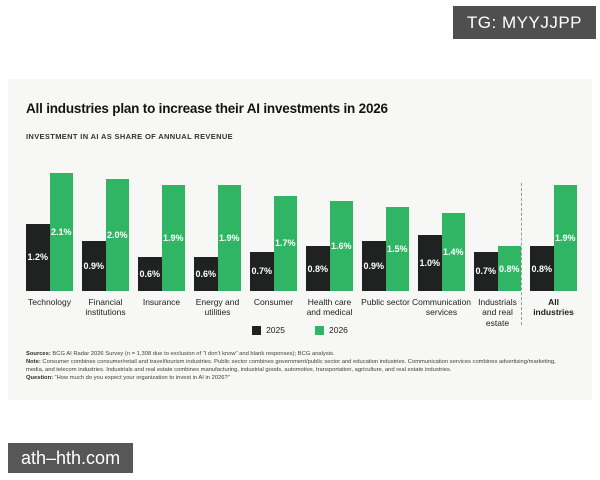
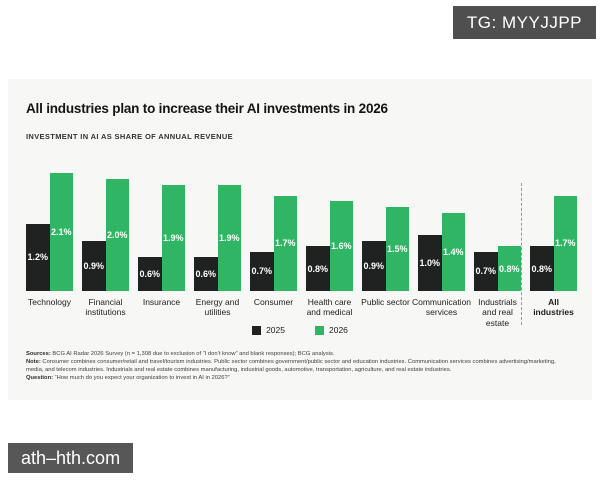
2026/All industries: 1.9% -> 1.7%
